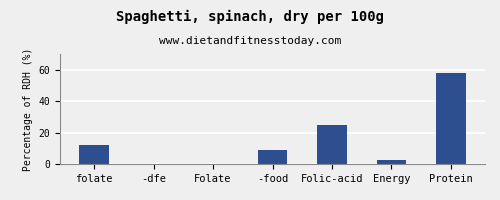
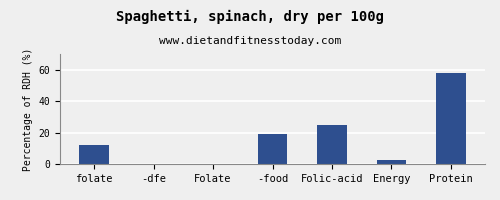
-food: 9 -> 19
